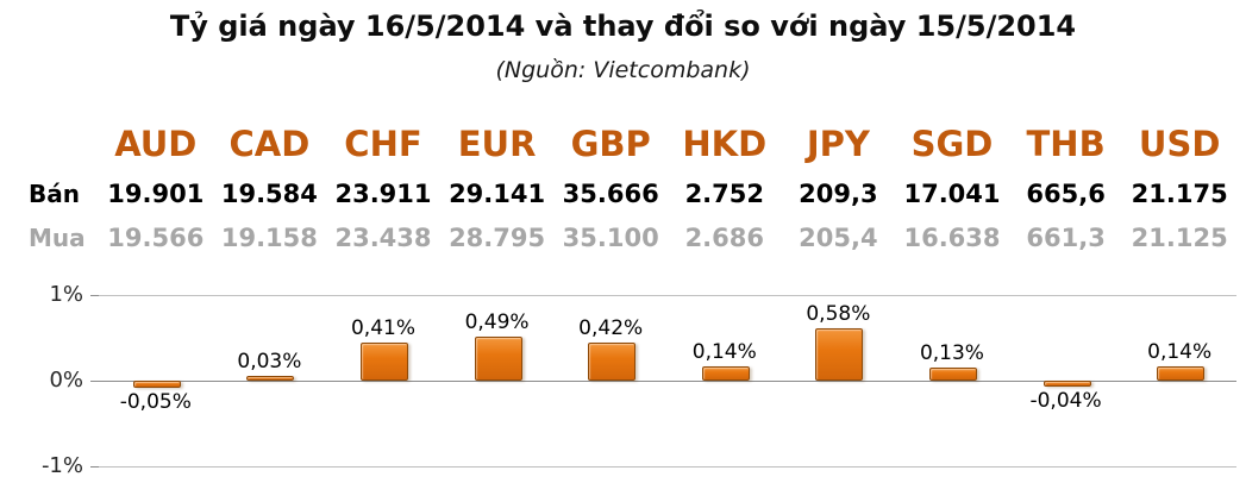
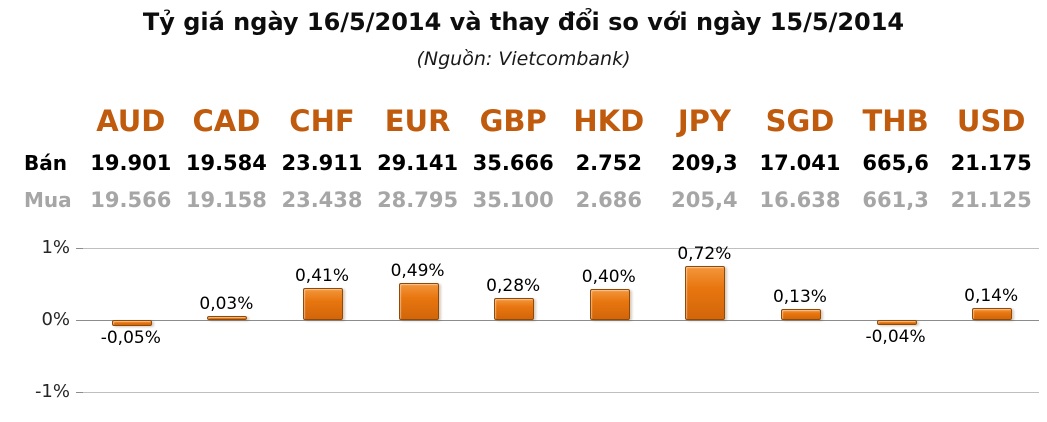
GBP: 0,42% -> 0,28%
HKD: 0,14% -> 0,40%
JPY: 0,58% -> 0,72%
